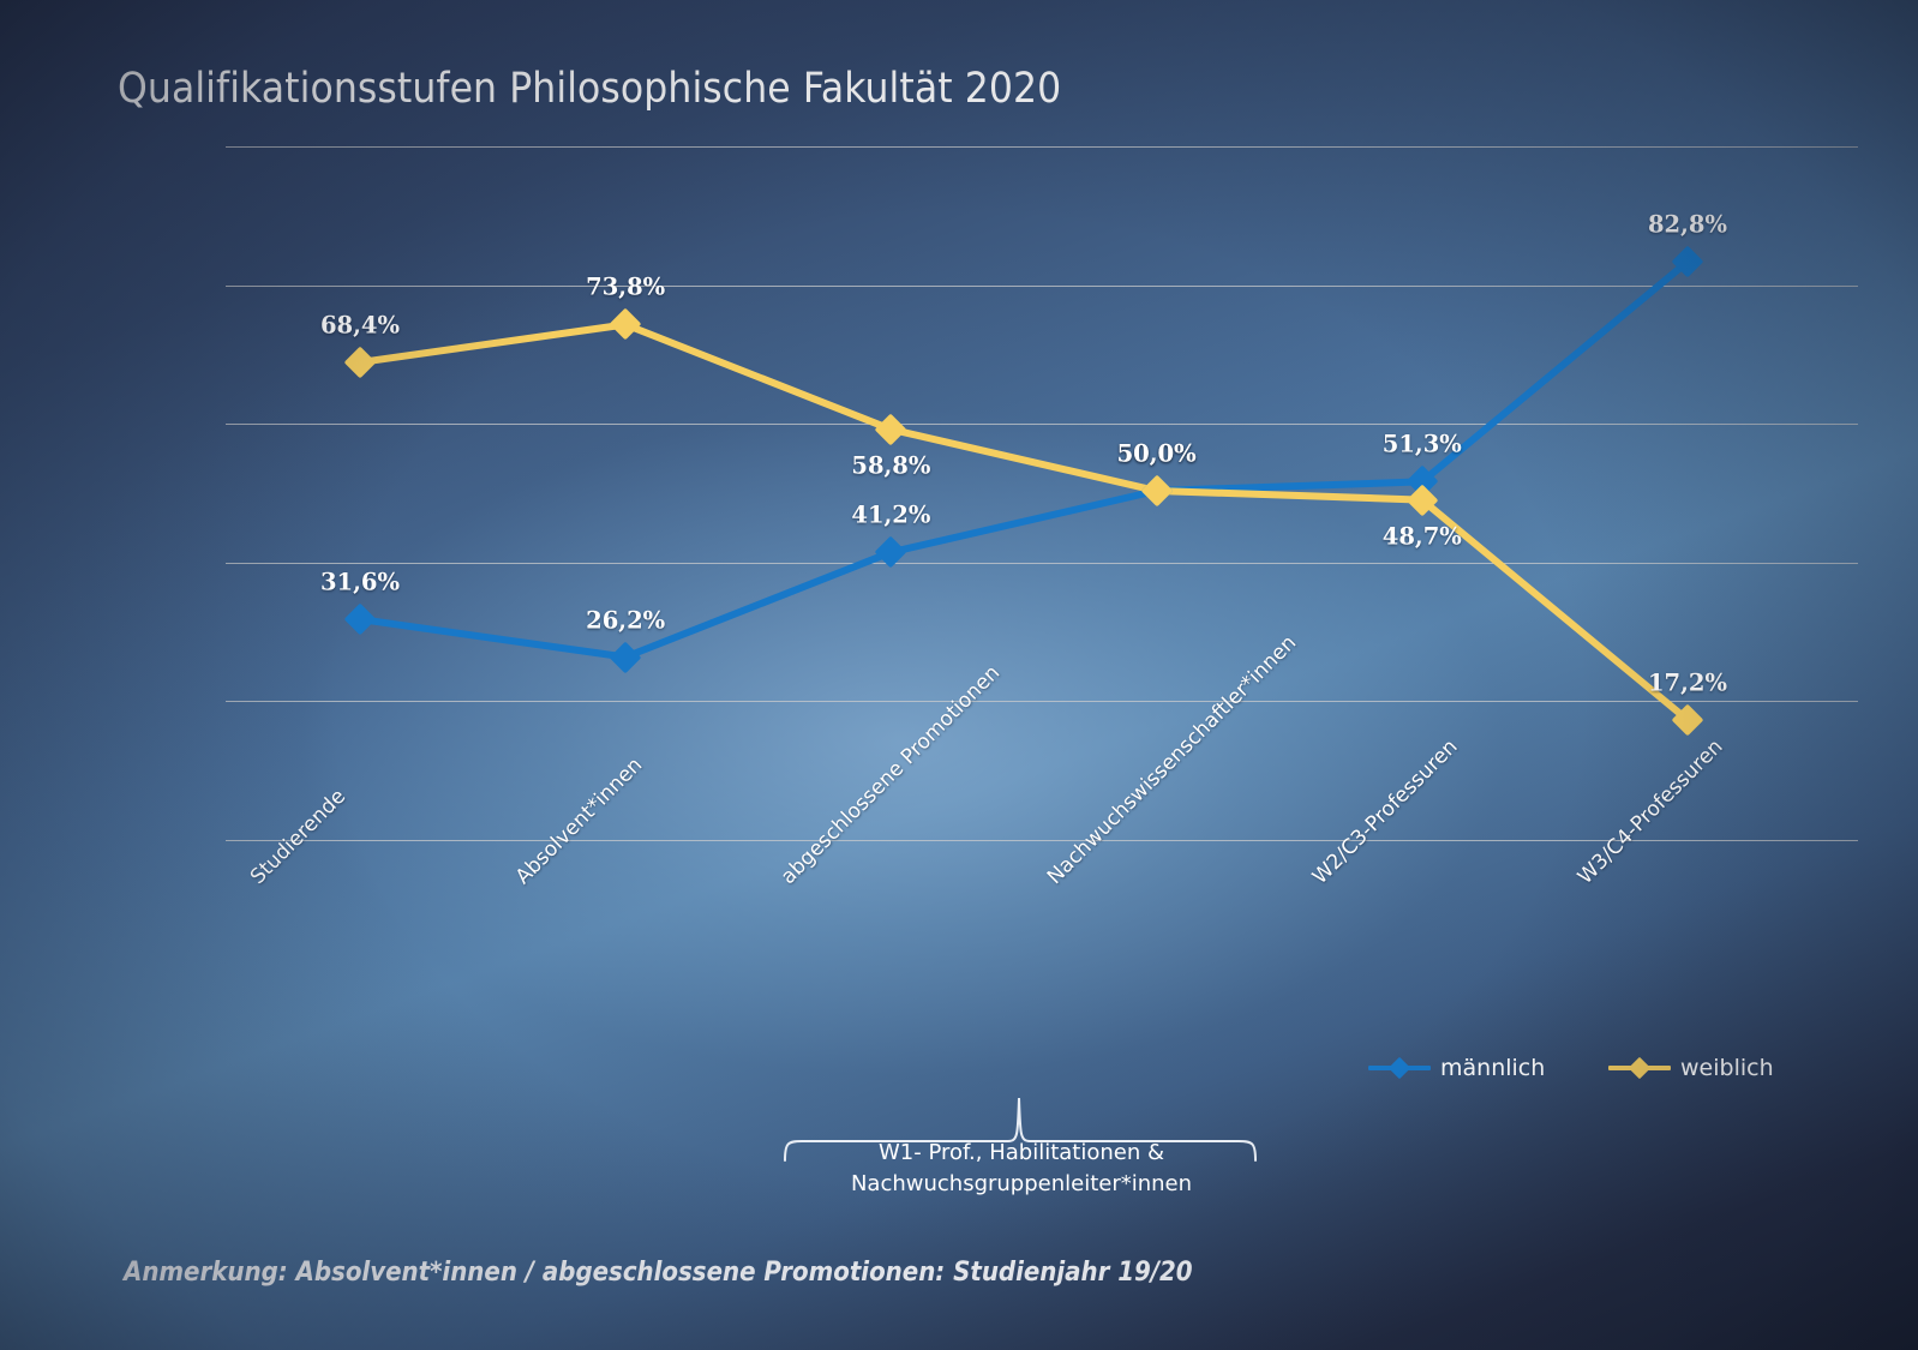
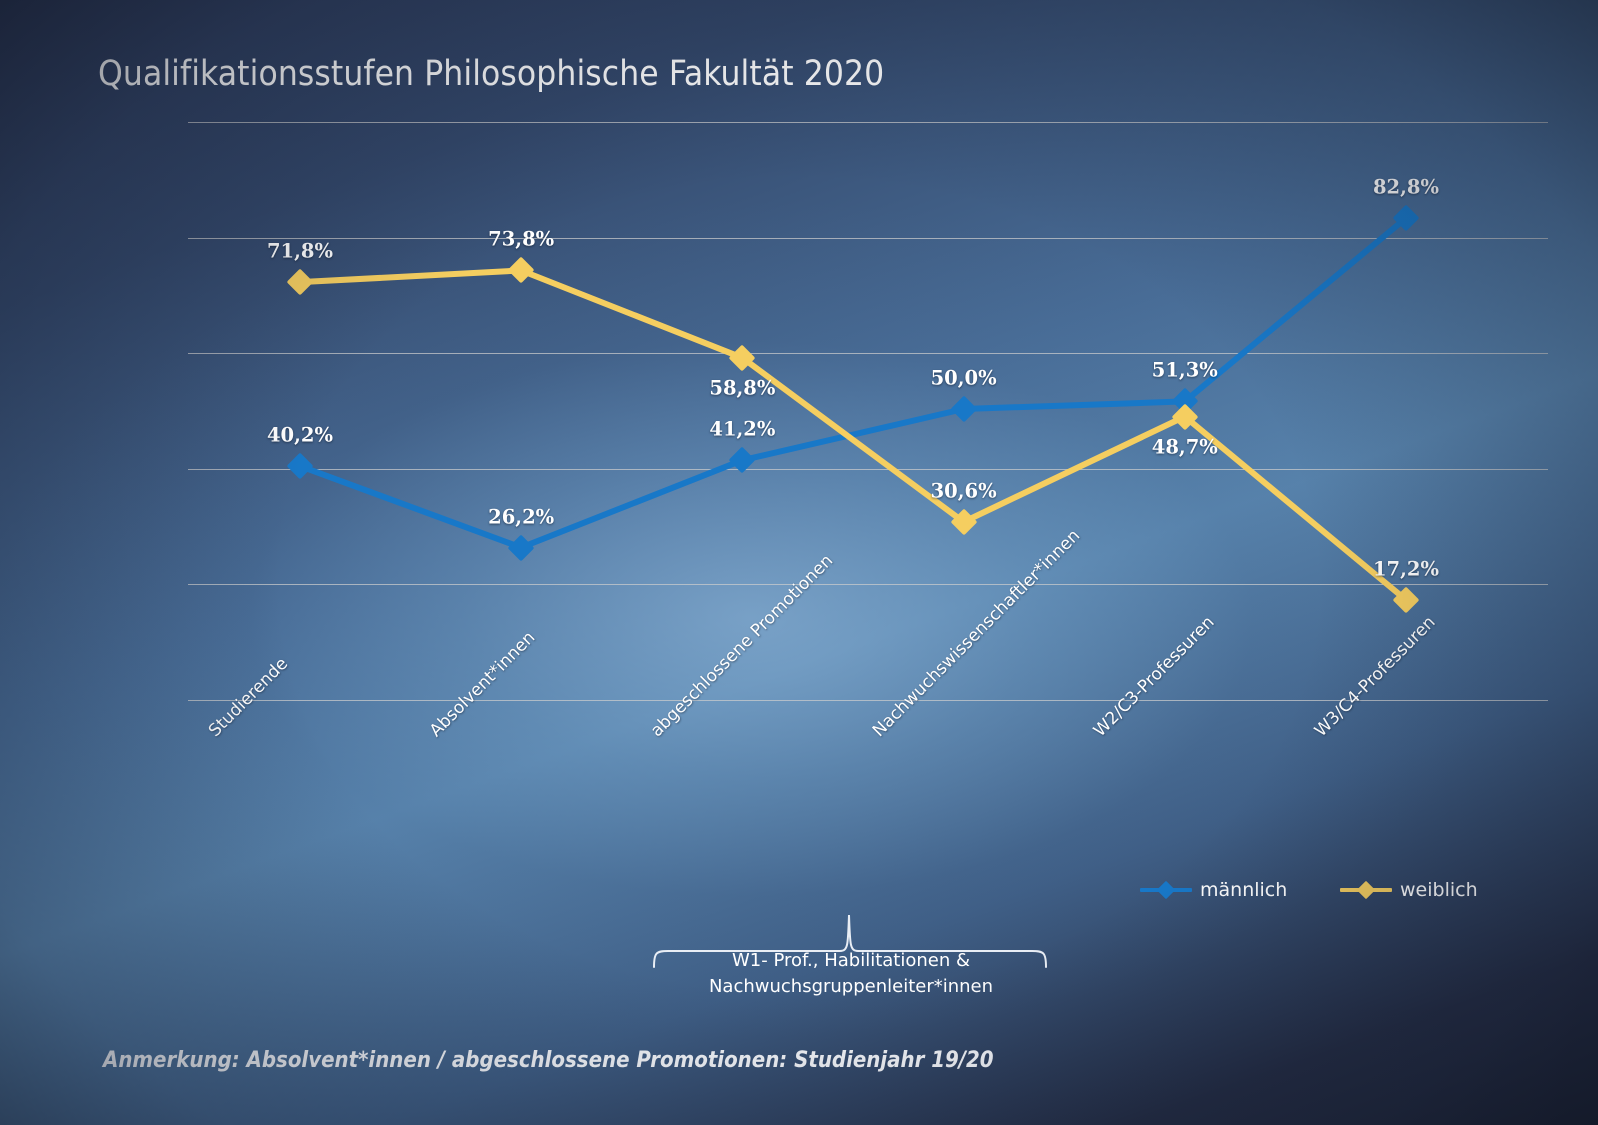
männlich/Studierende: 31,6% -> 40,2%
weiblich/Studierende: 68,4% -> 71,8%
weiblich/Nachwuchswissenschaftler*innen: 50,0% -> 30,6%
